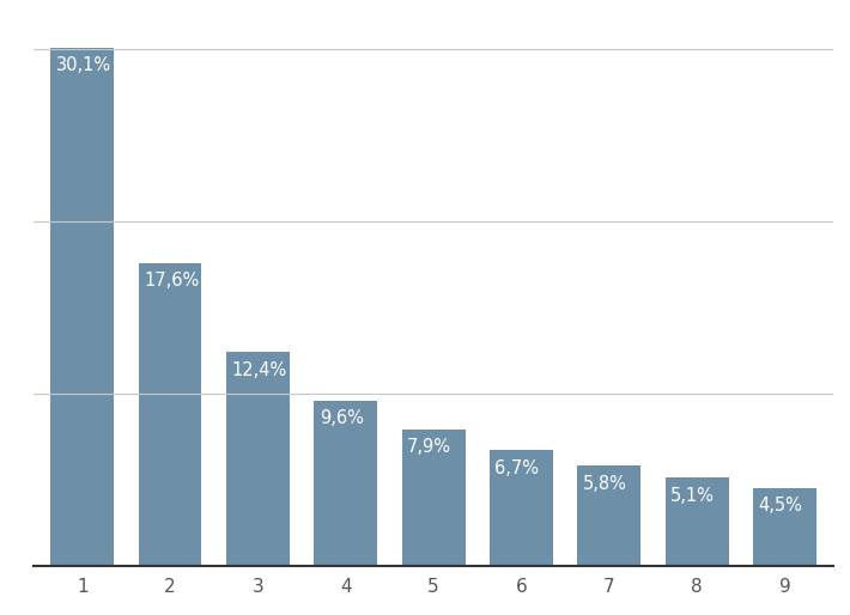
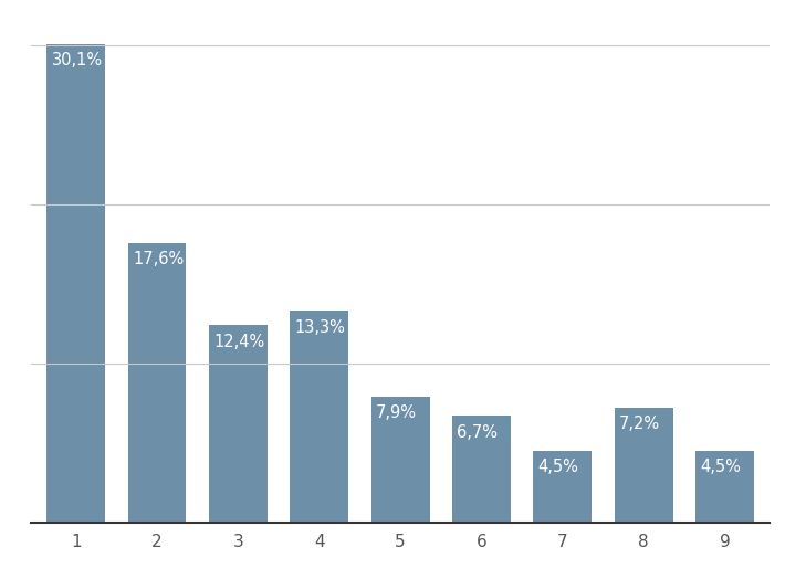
4: 9,6% -> 13,3%
7: 5,8% -> 4,5%
8: 5,1% -> 7,2%
